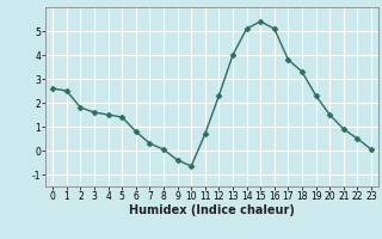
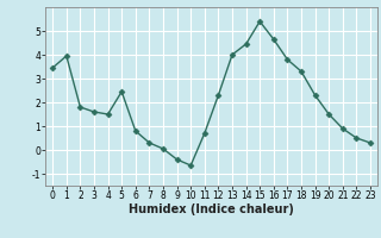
0: 2.60 -> 3.45
1: 2.50 -> 3.95
5: 1.40 -> 2.45
14: 5.10 -> 4.45
16: 5.10 -> 4.65
23: 0.05 -> 0.30
